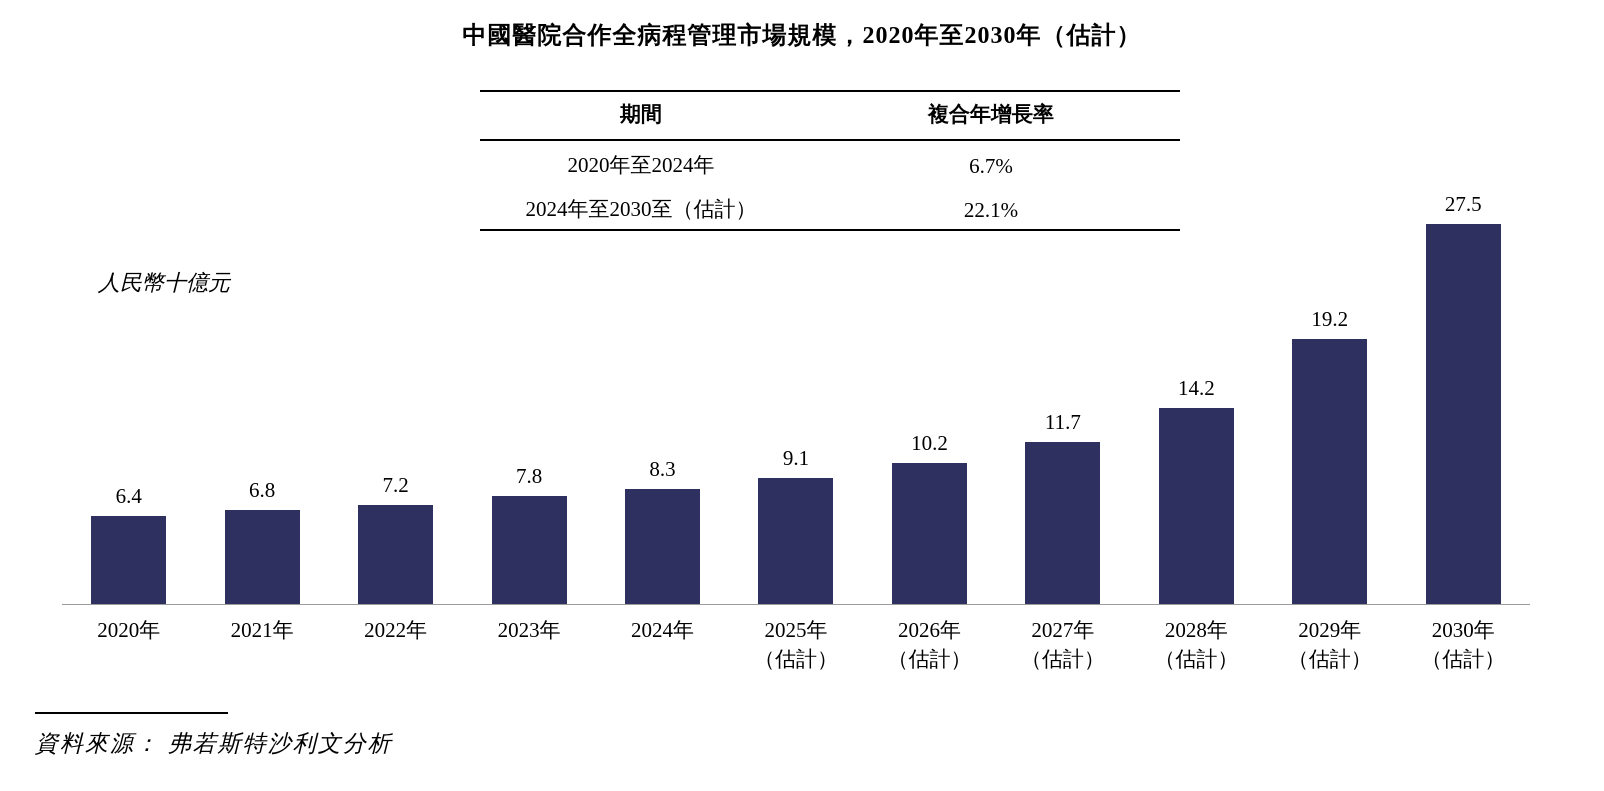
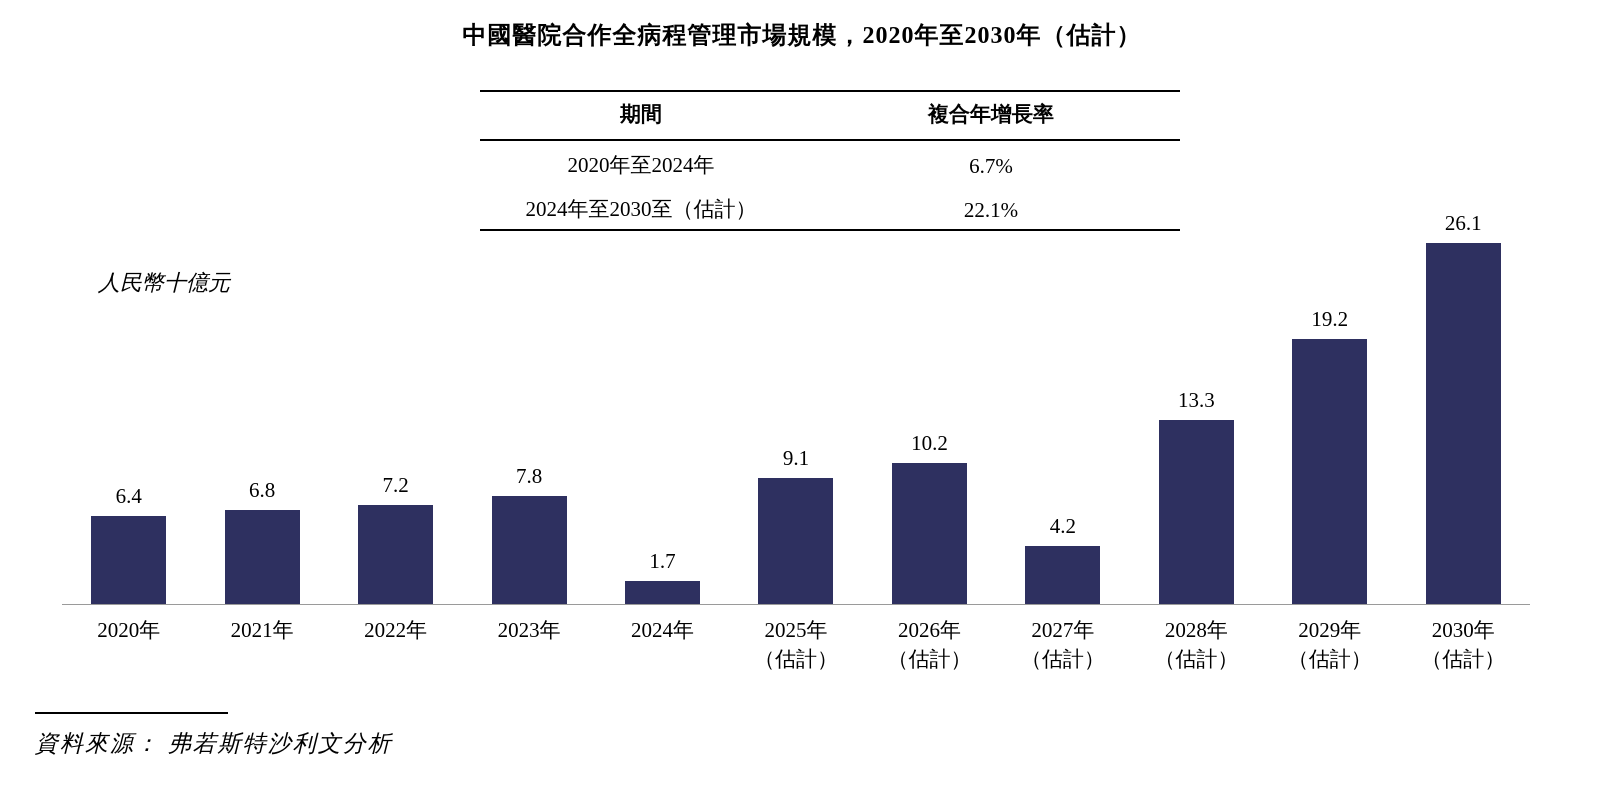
2024年: 8.3 -> 1.7
2027年: 11.7 -> 4.2
2028年: 14.2 -> 13.3
2030年: 27.5 -> 26.1
